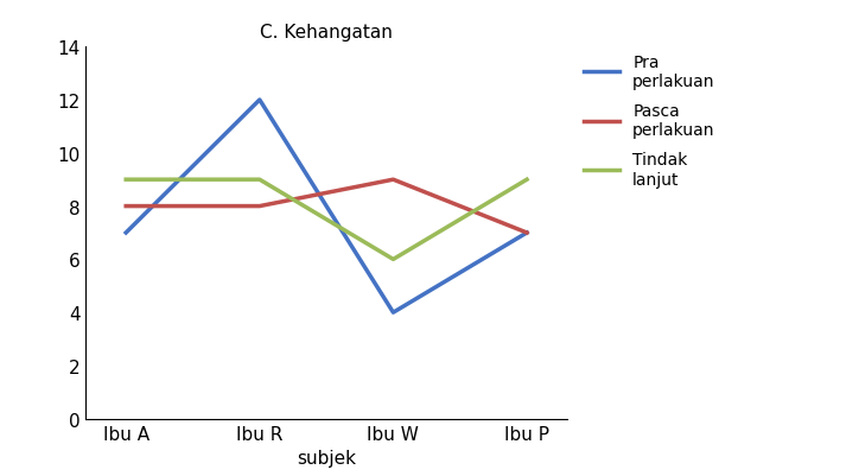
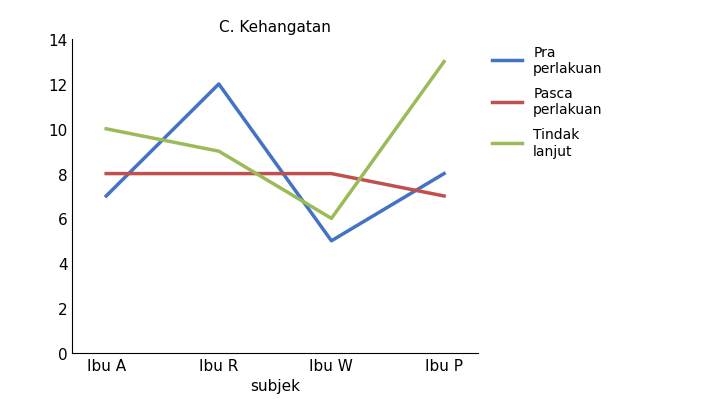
Tindak lanjut/Ibu A: 9 -> 10
Pra perlakuan/Ibu W: 4 -> 5
Pasca perlakuan/Ibu W: 9 -> 8
Pra perlakuan/Ibu P: 7 -> 8
Tindak lanjut/Ibu P: 9 -> 13
